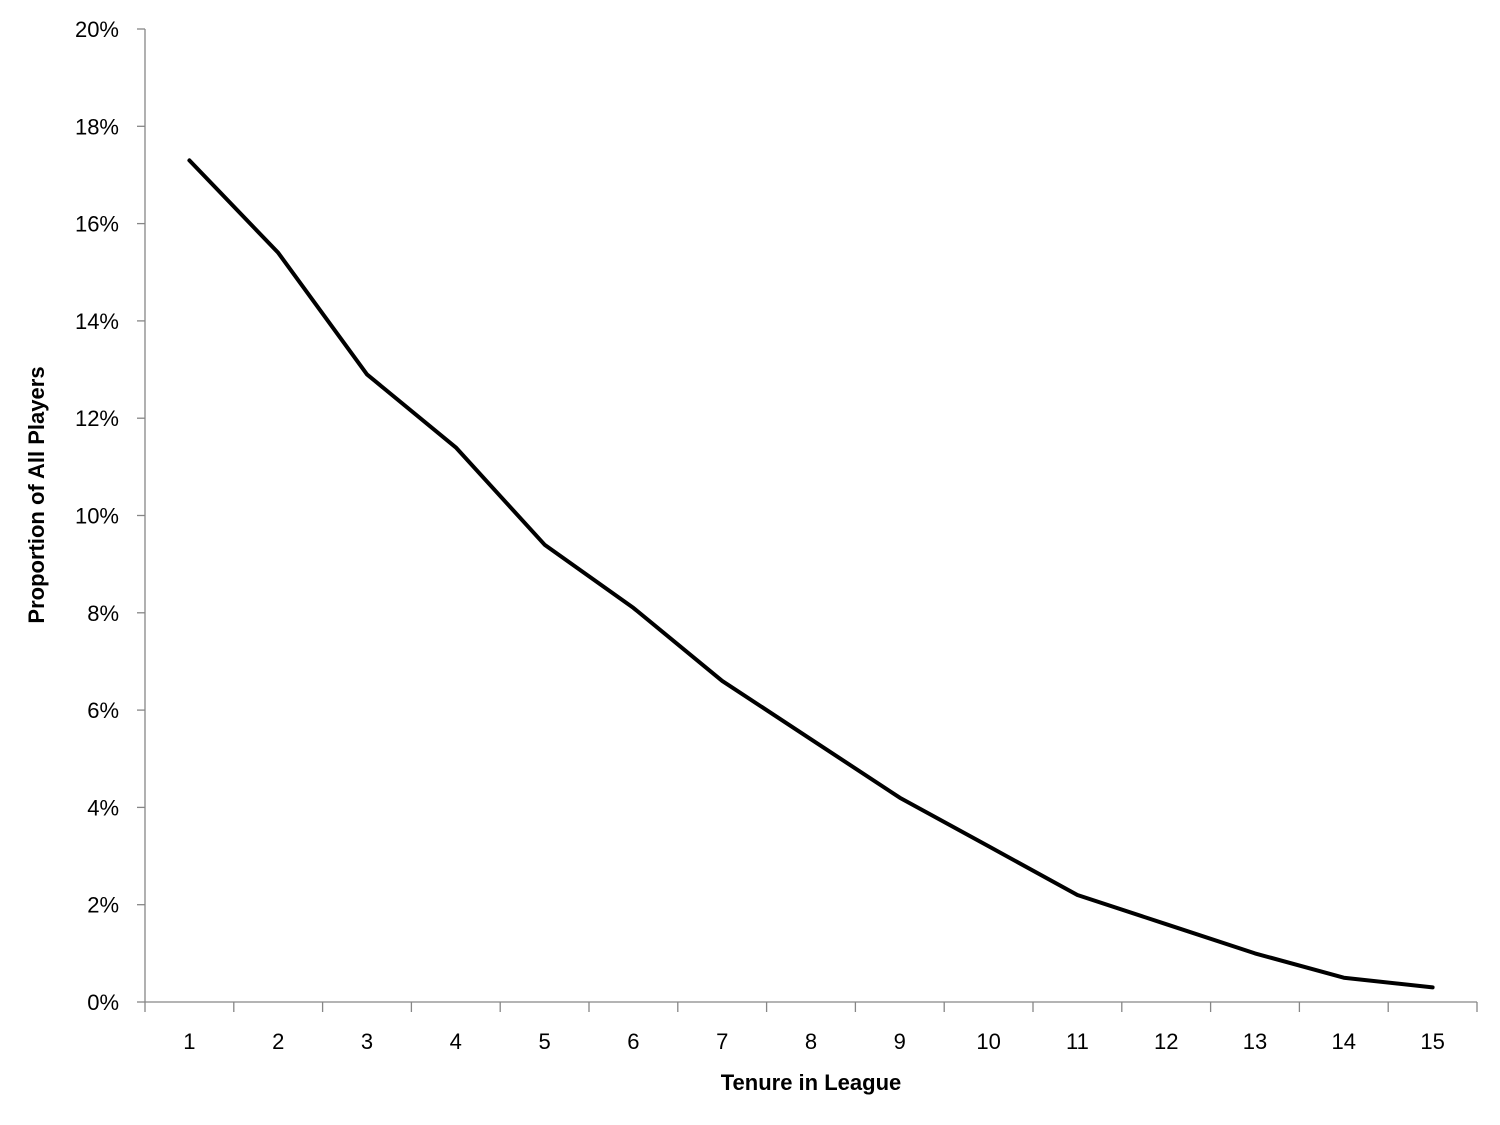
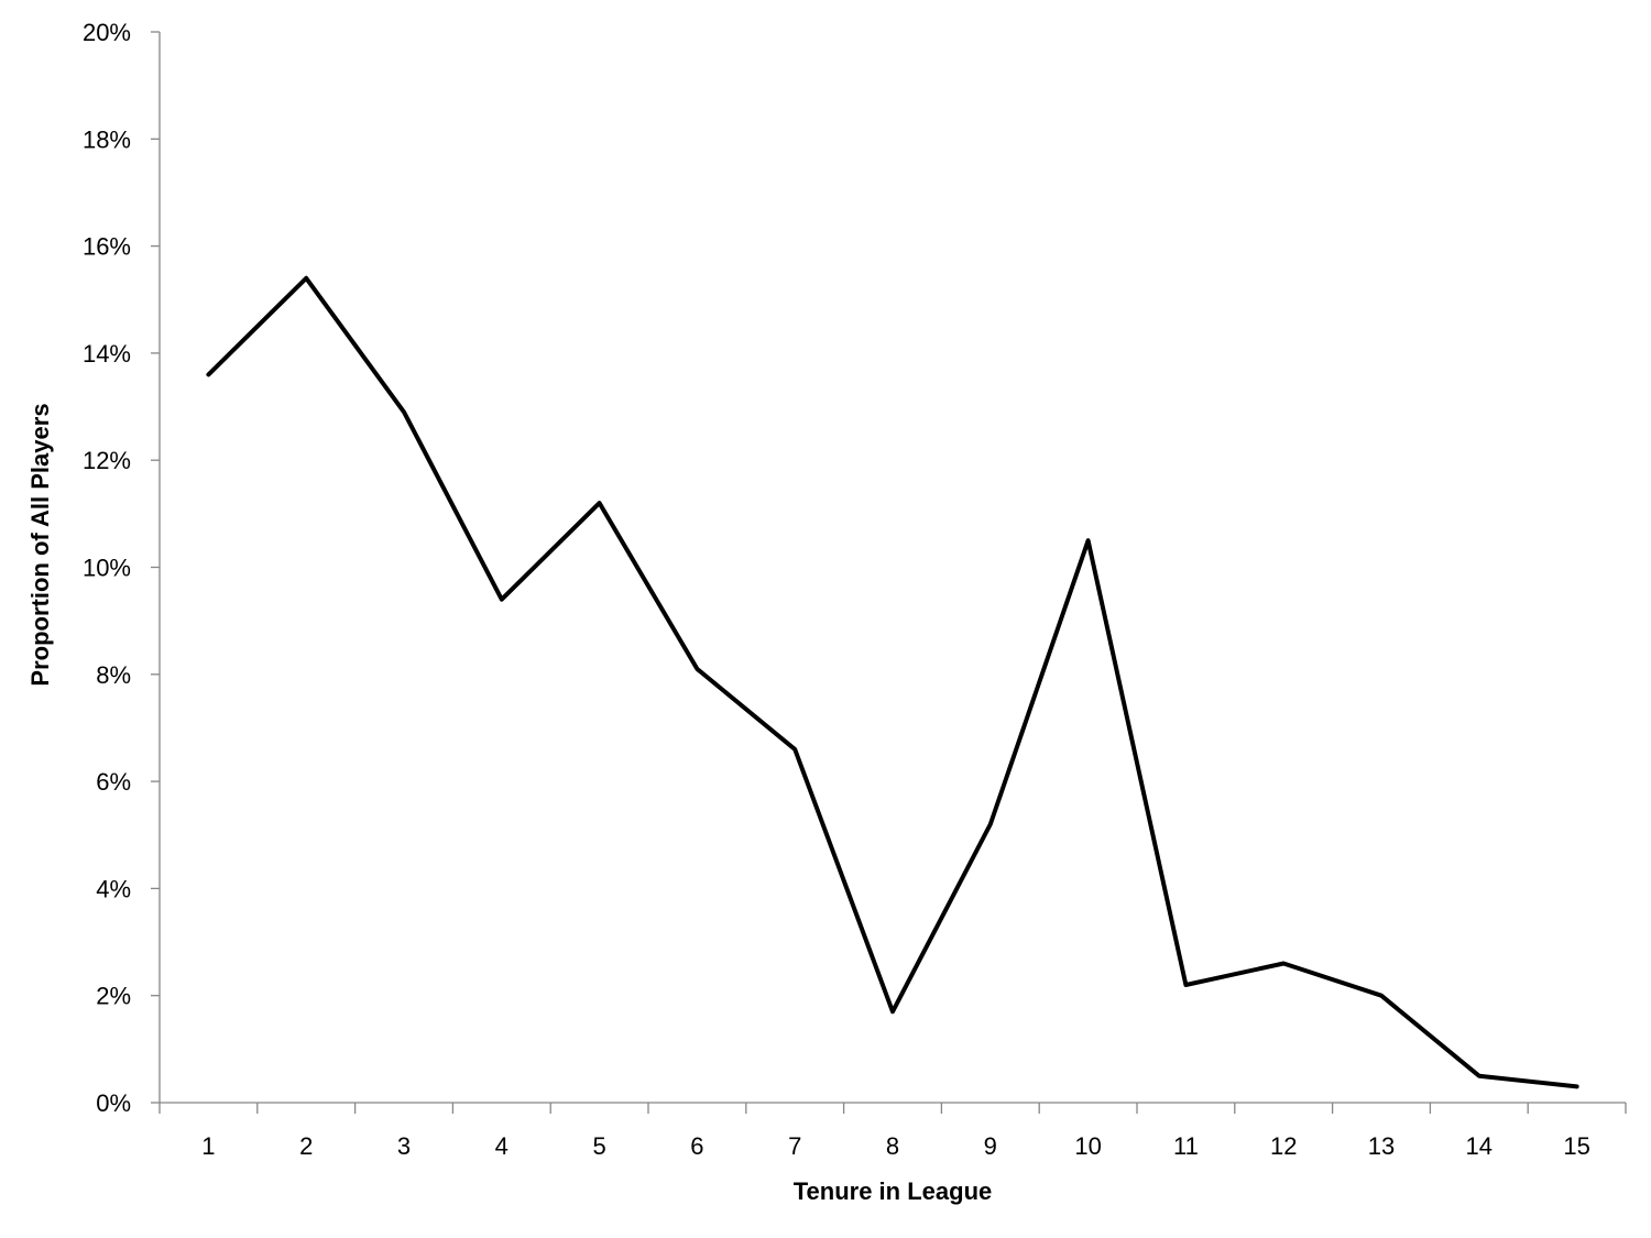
1: 17.3% -> 13.6%
4: 11.4% -> 9.4%
5: 9.4% -> 11.2%
8: 5.4% -> 1.7%
9: 4.2% -> 5.2%
10: 3.2% -> 10.5%
12: 1.6% -> 2.6%
13: 1.0% -> 2.0%
